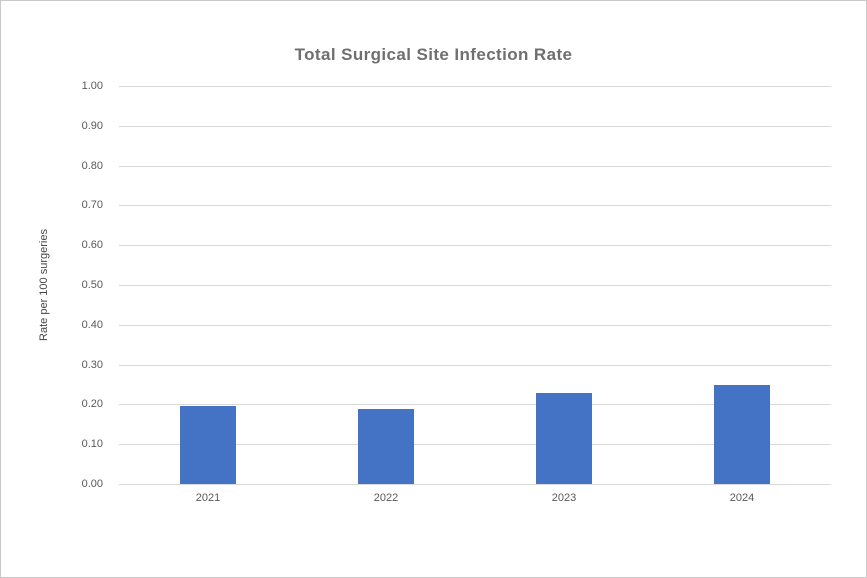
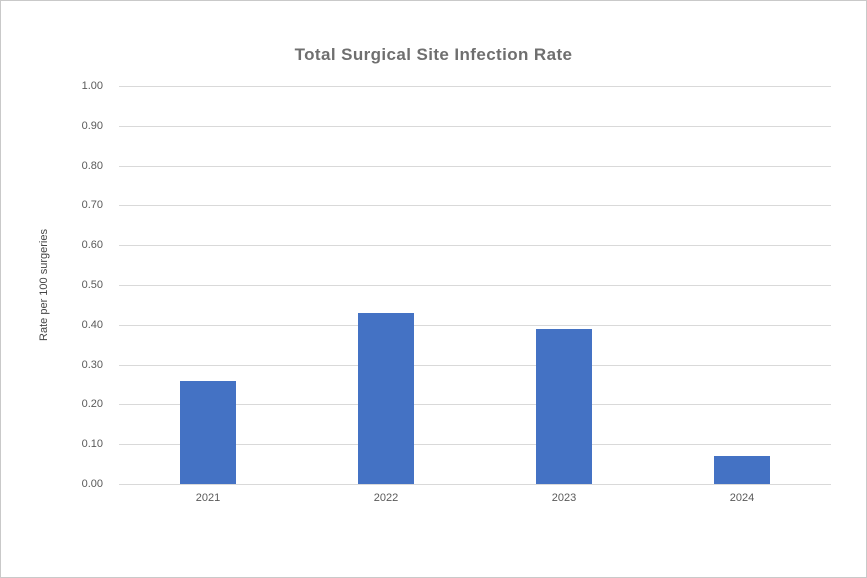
2021: 0.20 -> 0.26
2022: 0.19 -> 0.43
2023: 0.23 -> 0.39
2024: 0.25 -> 0.07
